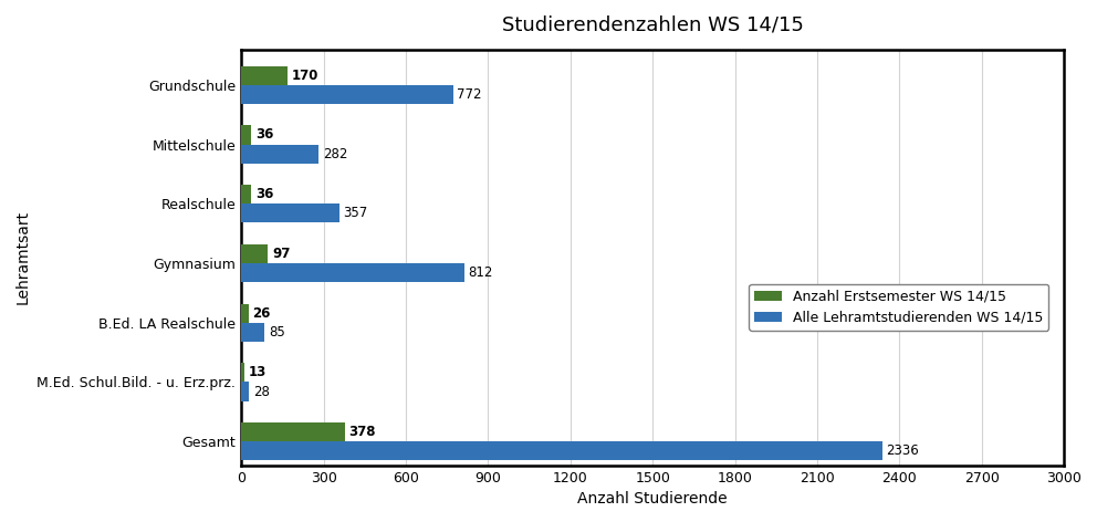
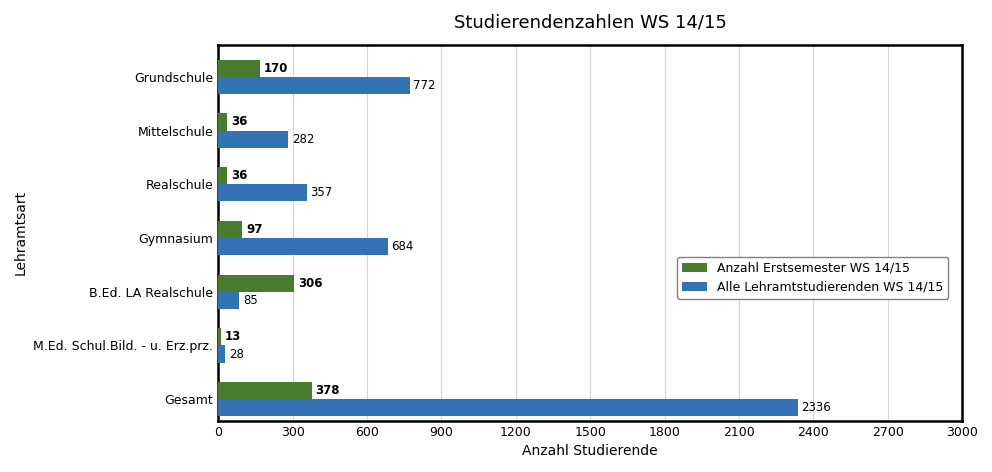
Alle Lehramtstudierenden WS 14/15/Gymnasium: 812 -> 684
Anzahl Erstsemester WS 14/15/B.Ed. LA Realschule: 26 -> 306
